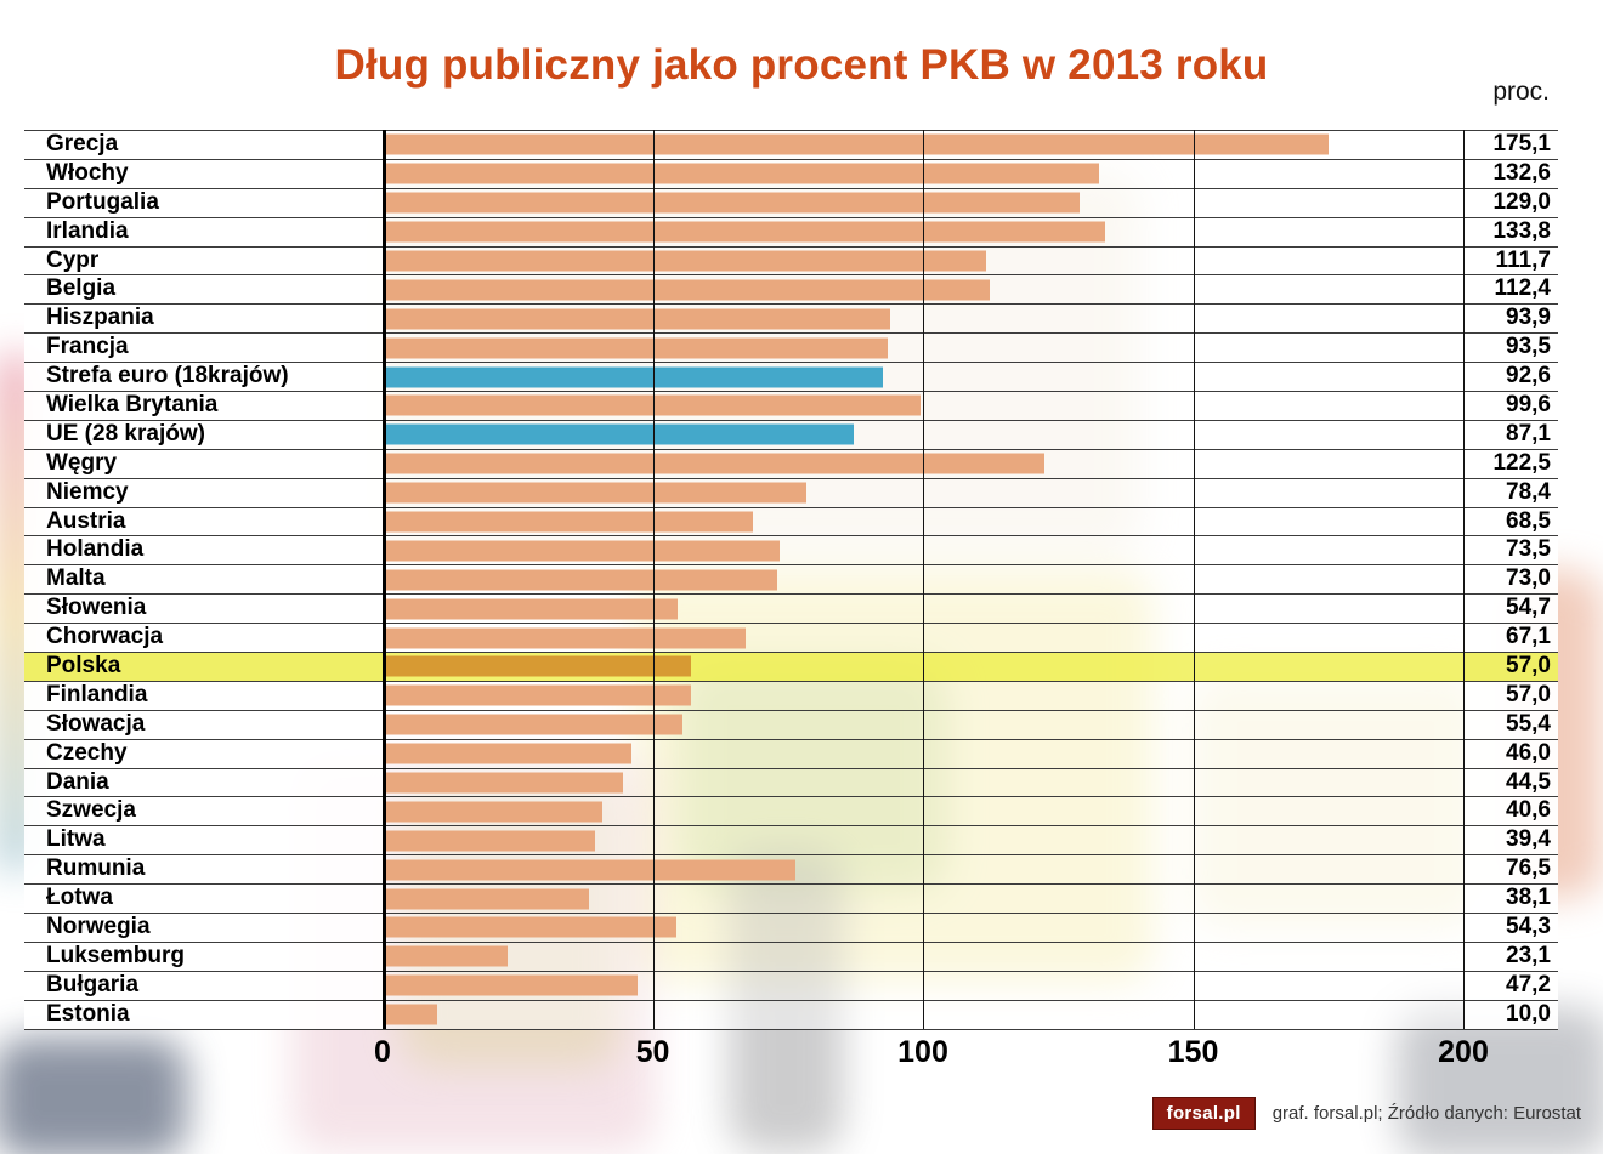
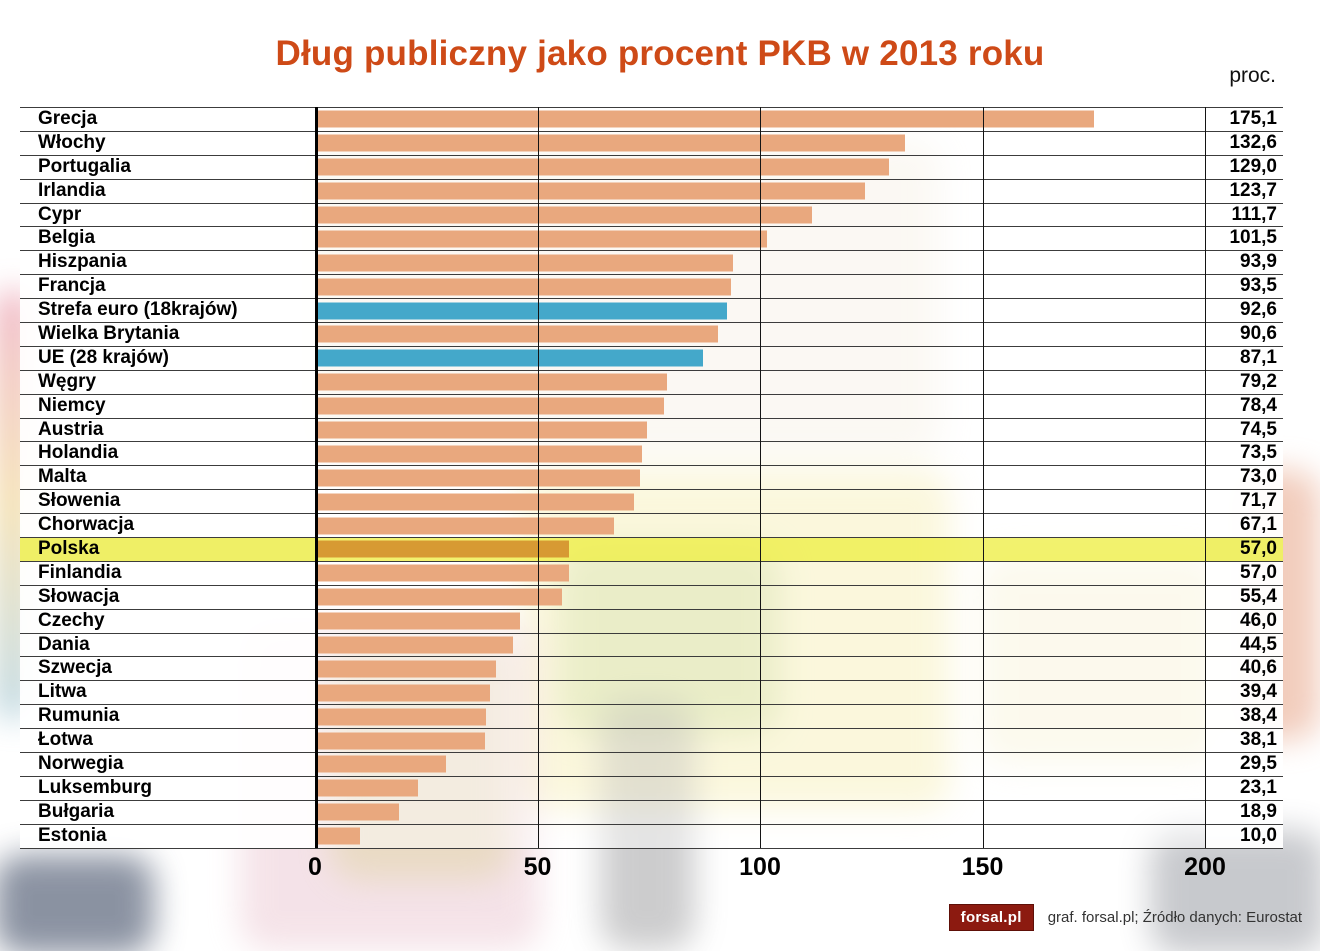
Irlandia: 133,8 -> 123,7
Belgia: 112,4 -> 101,5
Wielka Brytania: 99,6 -> 90,6
Węgry: 122,5 -> 79,2
Austria: 68,5 -> 74,5
Słowenia: 54,7 -> 71,7
Rumunia: 76,5 -> 38,4
Norwegia: 54,3 -> 29,5
Bułgaria: 47,2 -> 18,9
